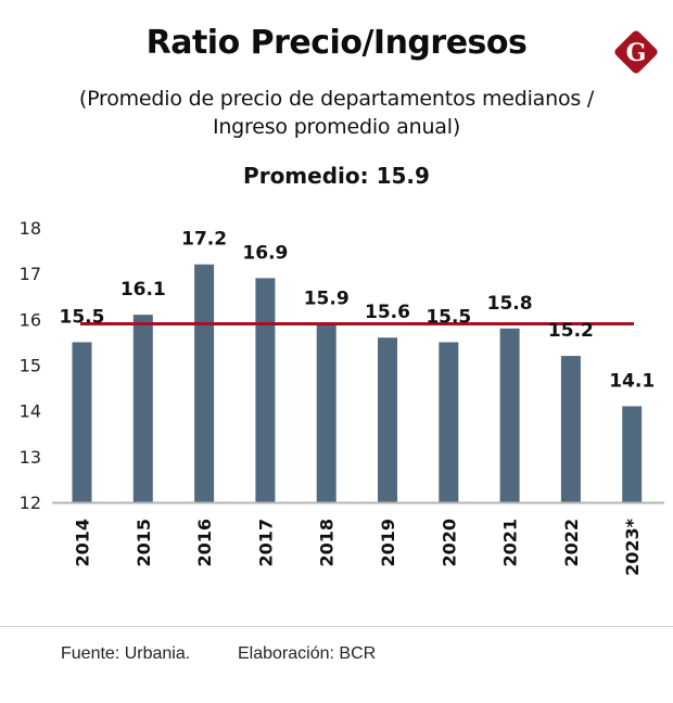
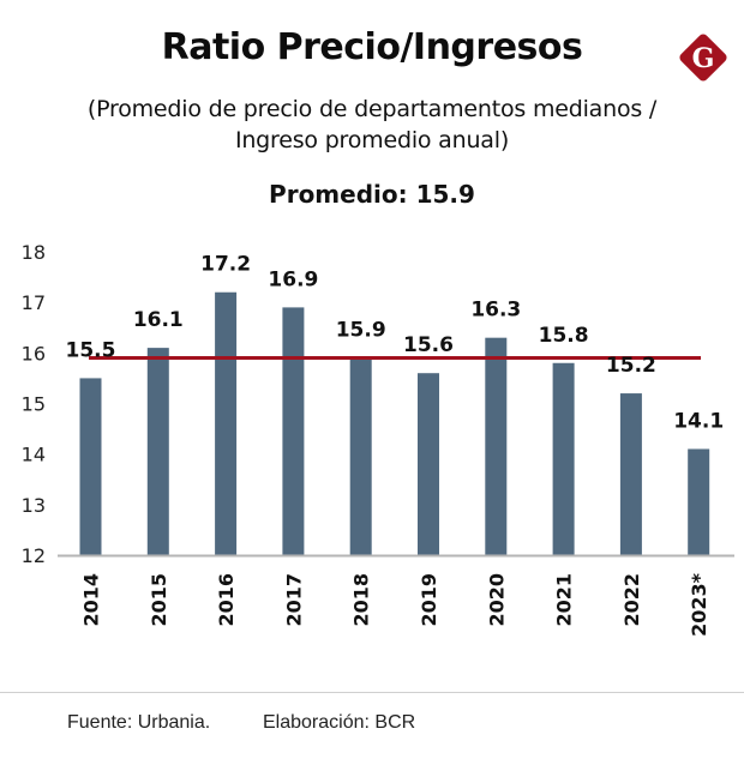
2020: 15.5 -> 16.3
